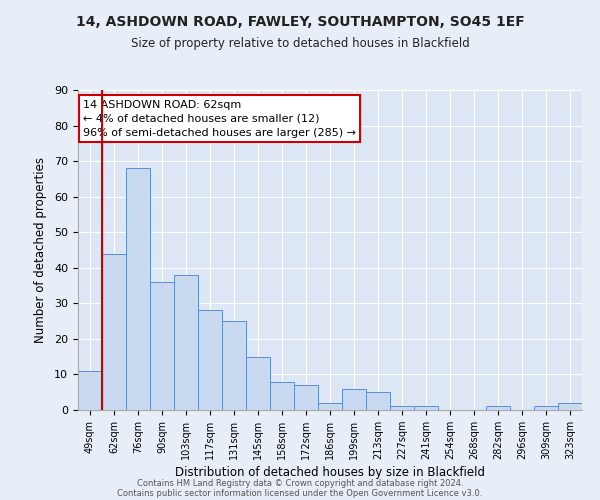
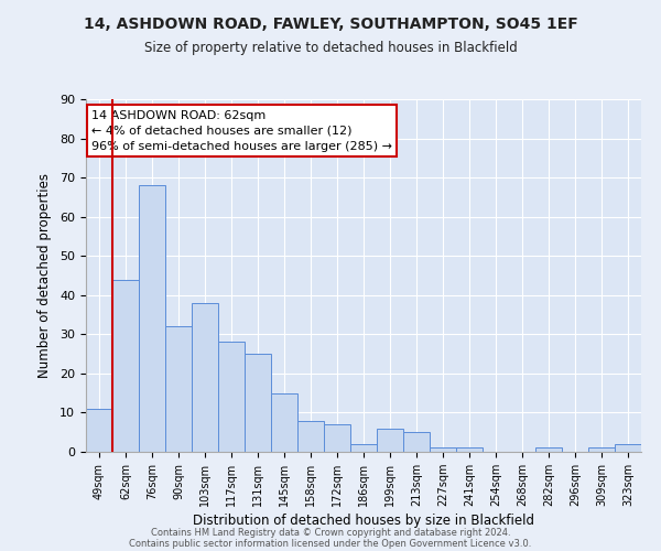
90sqm: 36 -> 32
